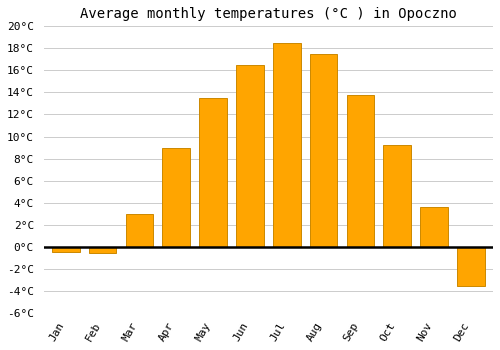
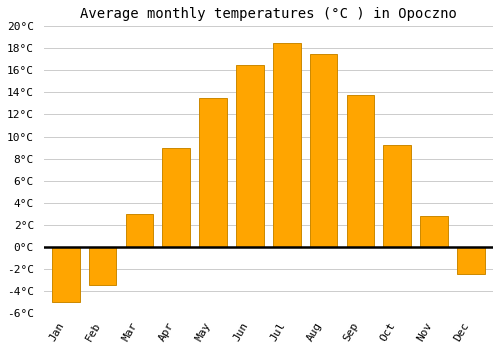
Jan: -0.5°C -> -5.0°C
Feb: -0.6°C -> -3.5°C
Nov: 3.6°C -> 2.8°C
Dec: -3.6°C -> -2.5°C
